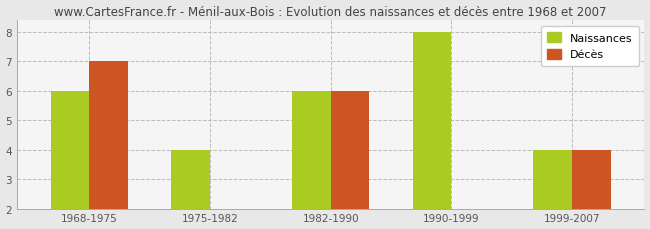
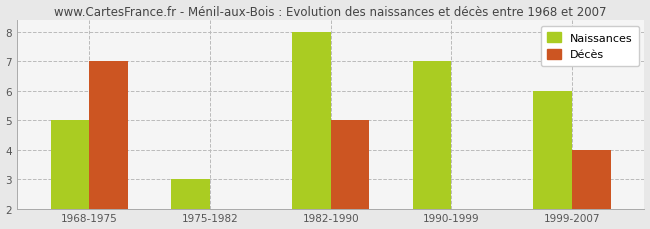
Naissances/1968-1975: 6 -> 5
Naissances/1975-1982: 4 -> 3
Naissances/1982-1990: 6 -> 8
Décès/1982-1990: 6 -> 5
Naissances/1990-1999: 8 -> 7
Naissances/1999-2007: 4 -> 6
